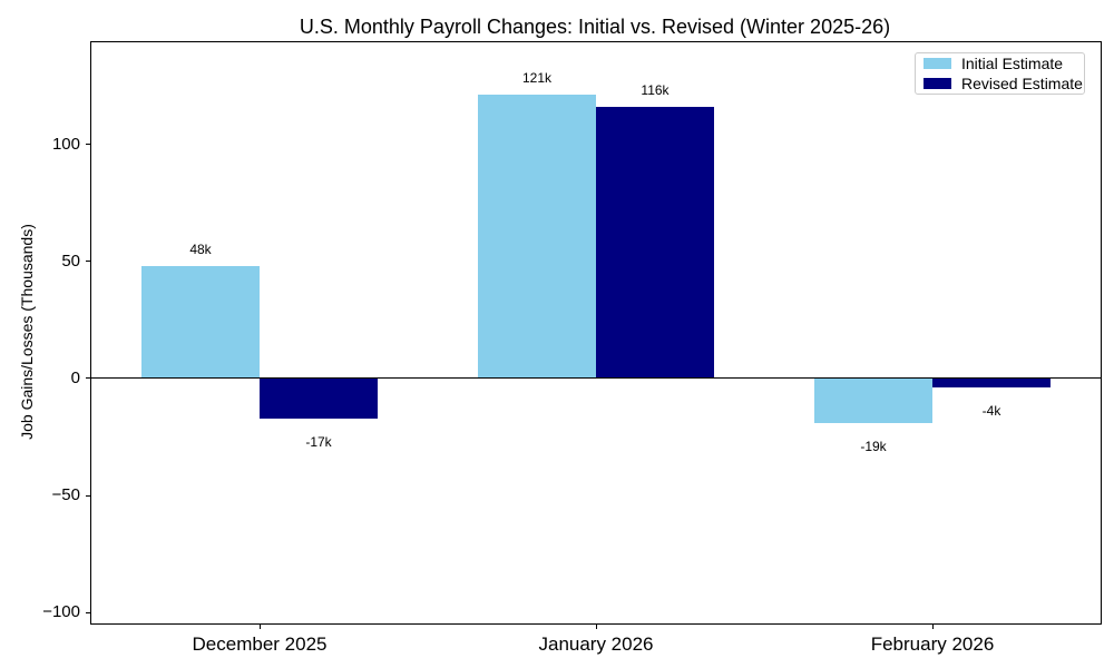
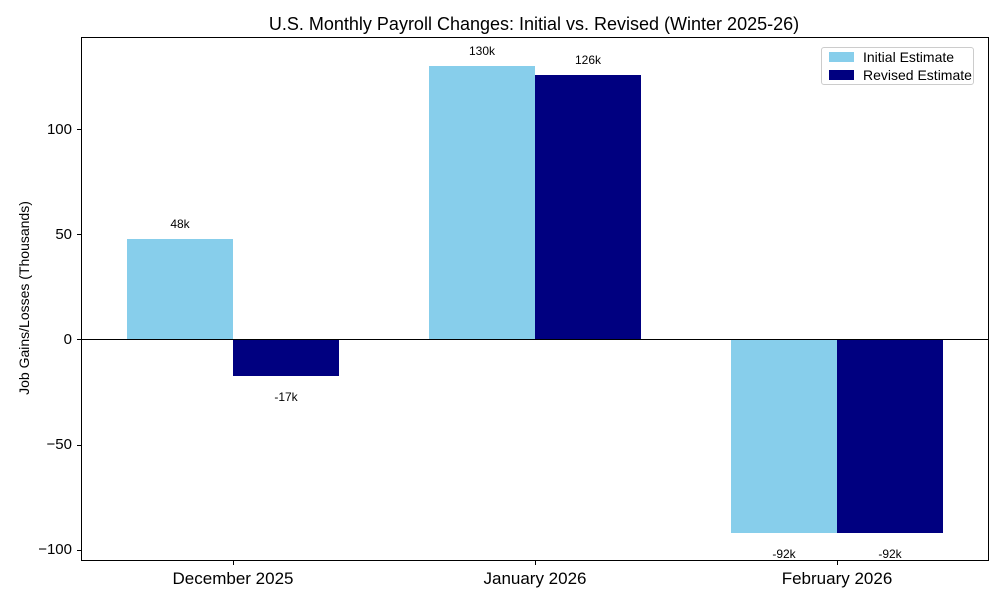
Initial Estimate/January 2026: 121k -> 130k
Revised Estimate/January 2026: 116k -> 126k
Initial Estimate/February 2026: -19k -> -92k
Revised Estimate/February 2026: -4k -> -92k
